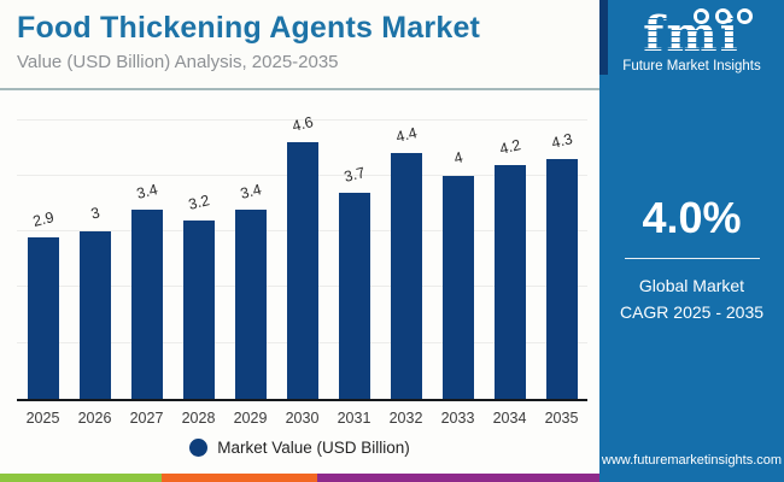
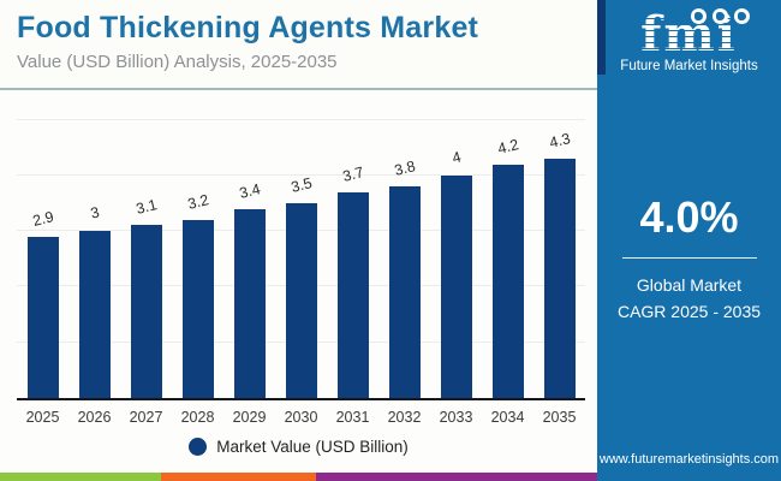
2027: 3.4 -> 3.1
2030: 4.6 -> 3.5
2032: 4.4 -> 3.8
